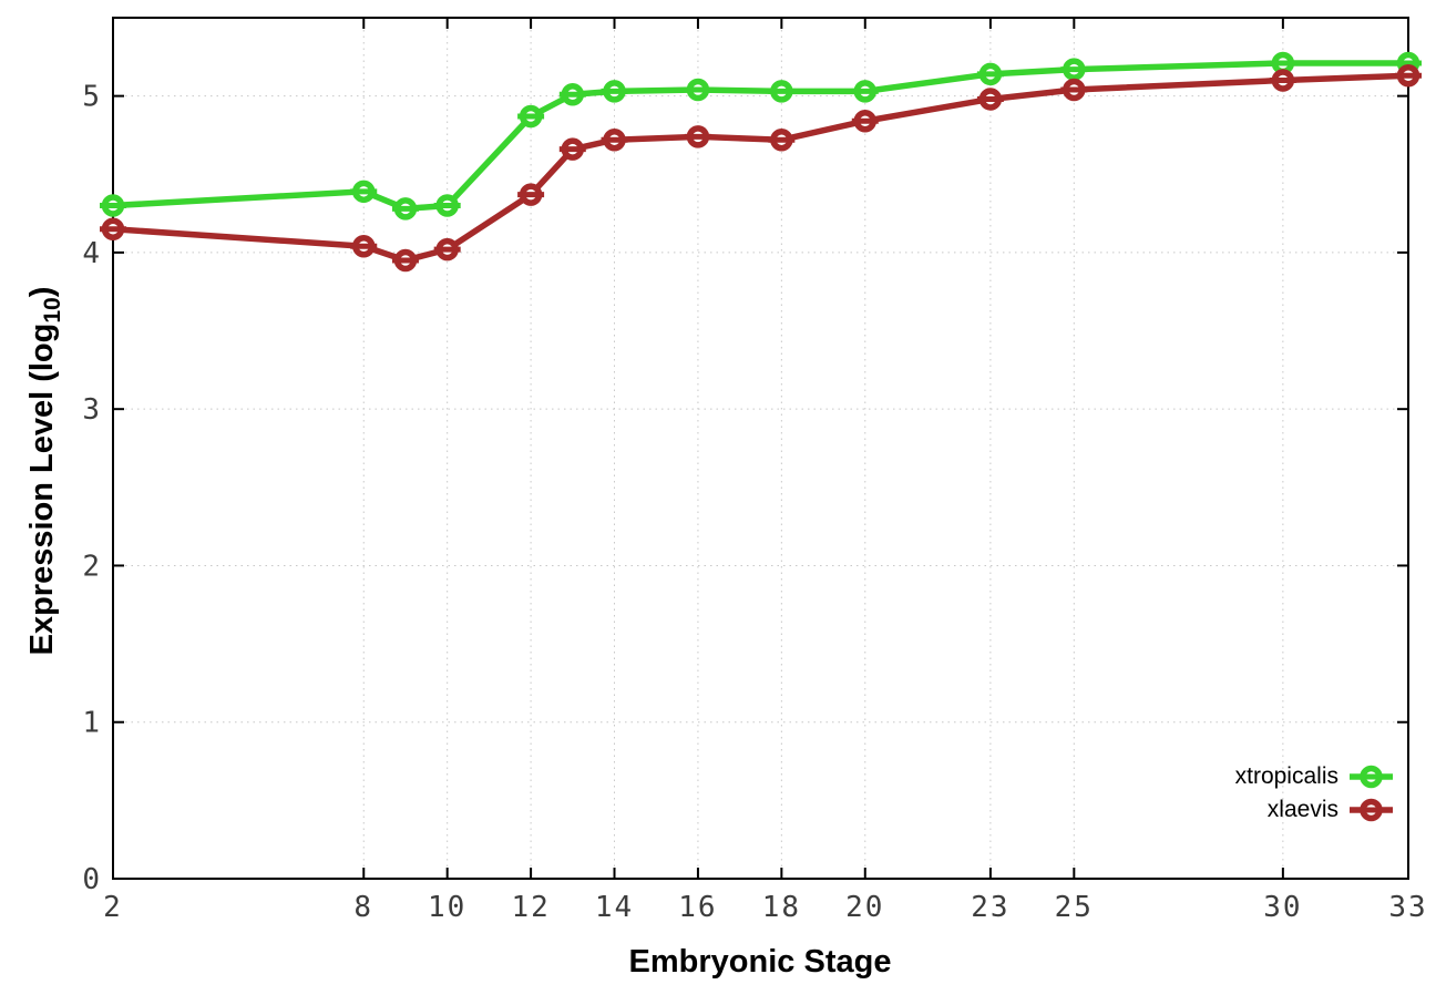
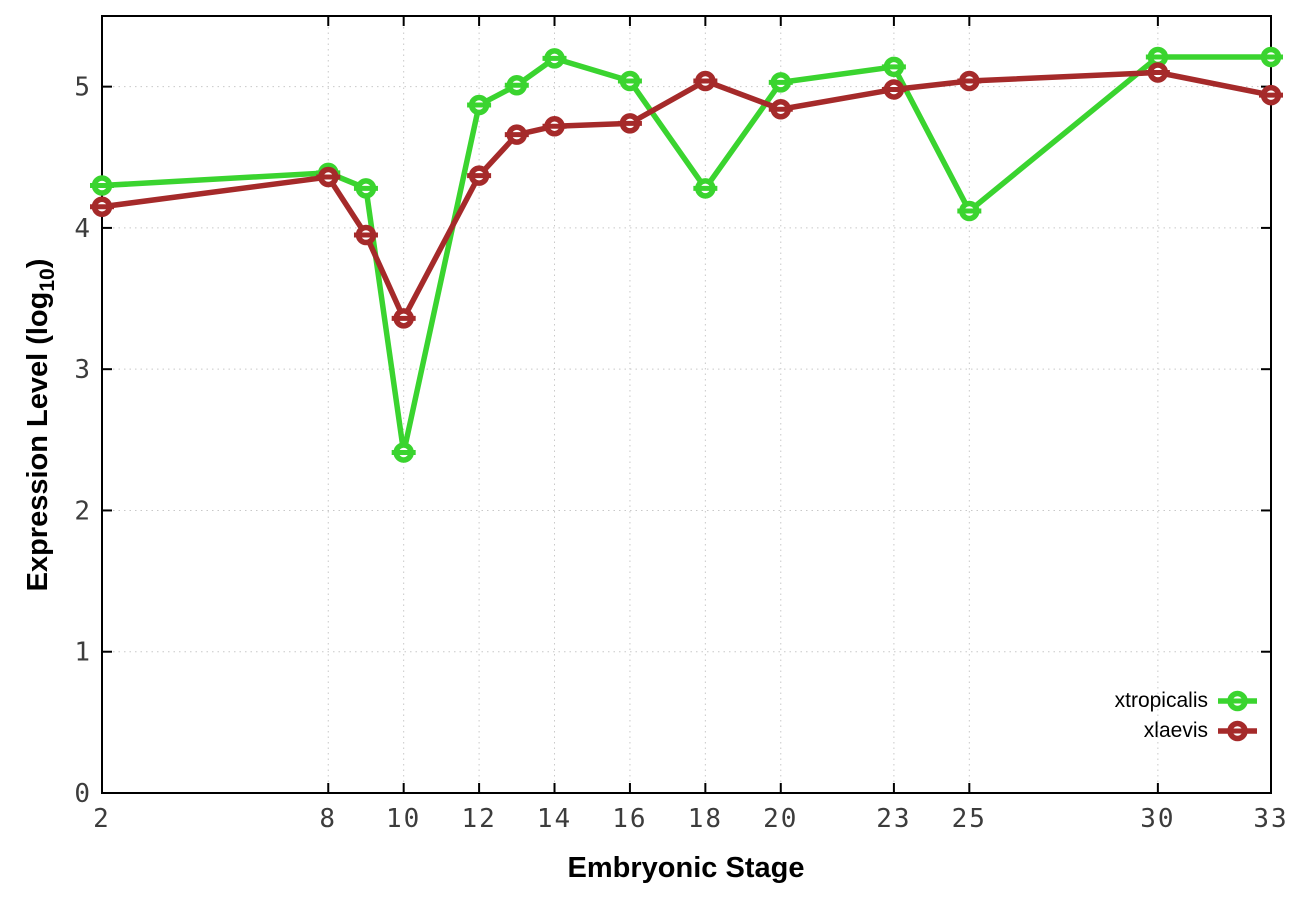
xlaevis/8: 4.04 -> 4.36
xtropicalis/10: 4.30 -> 2.41
xlaevis/10: 4.02 -> 3.36
xtropicalis/14: 5.03 -> 5.20
xtropicalis/18: 5.03 -> 4.28
xlaevis/18: 4.72 -> 5.04
xtropicalis/25: 5.17 -> 4.12
xlaevis/33: 5.13 -> 4.94
